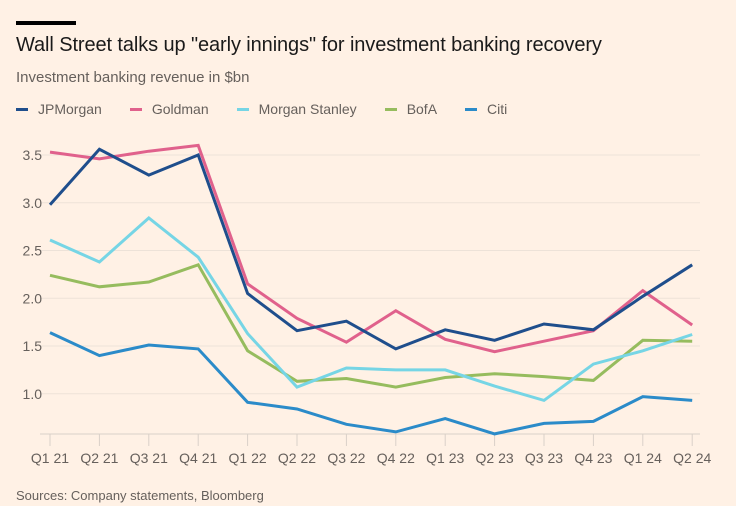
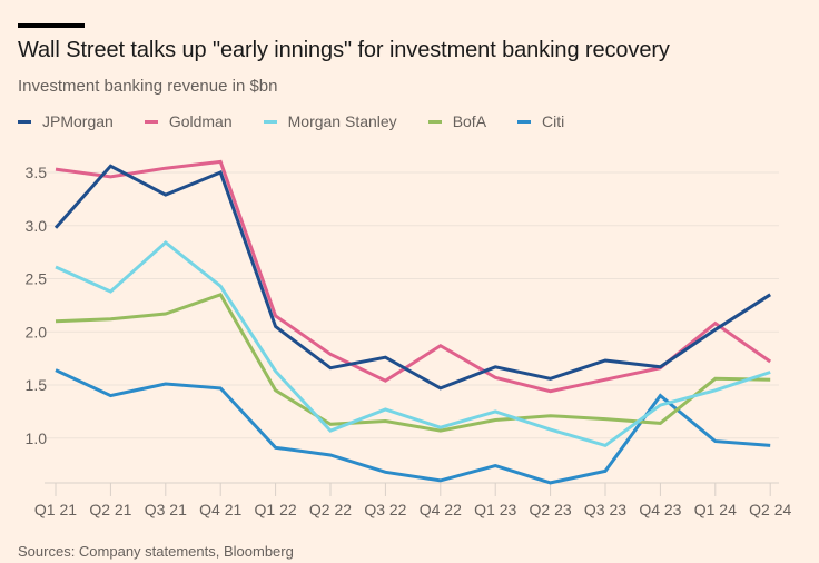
BofA/Q1 21: 2.2 -> 2.1
Morgan Stanley/Q4 22: 1.2 -> 1.1
Citi/Q4 23: 0.7 -> 1.4
